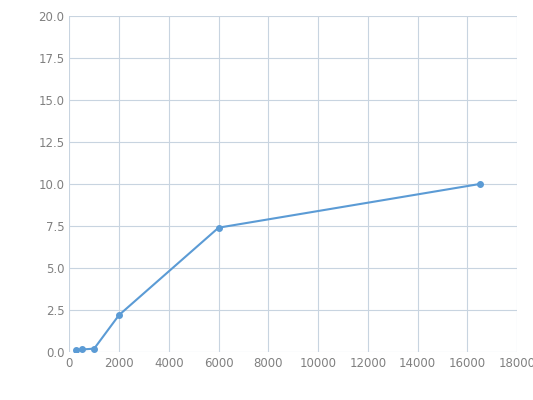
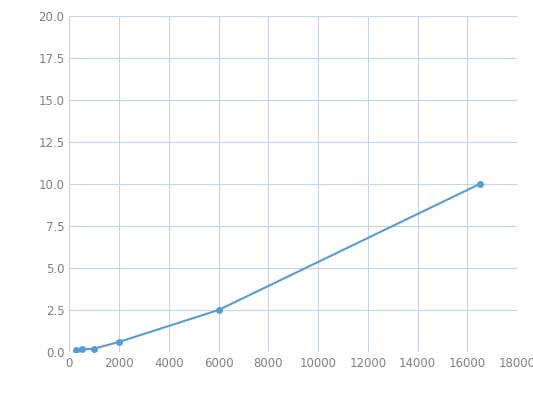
2000: 2.2 -> 0.6
6000: 7.4 -> 2.5
